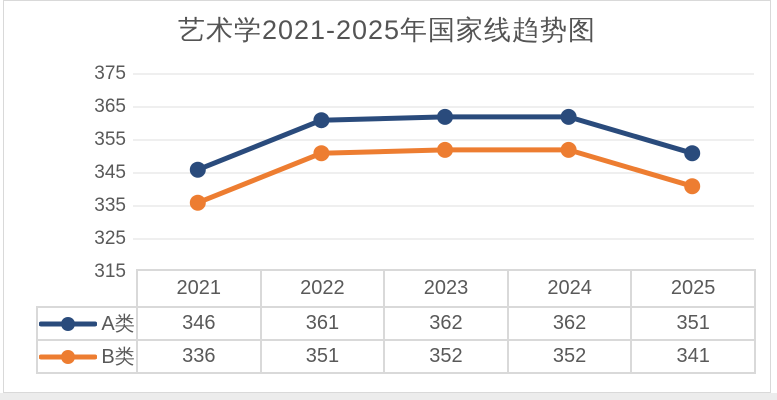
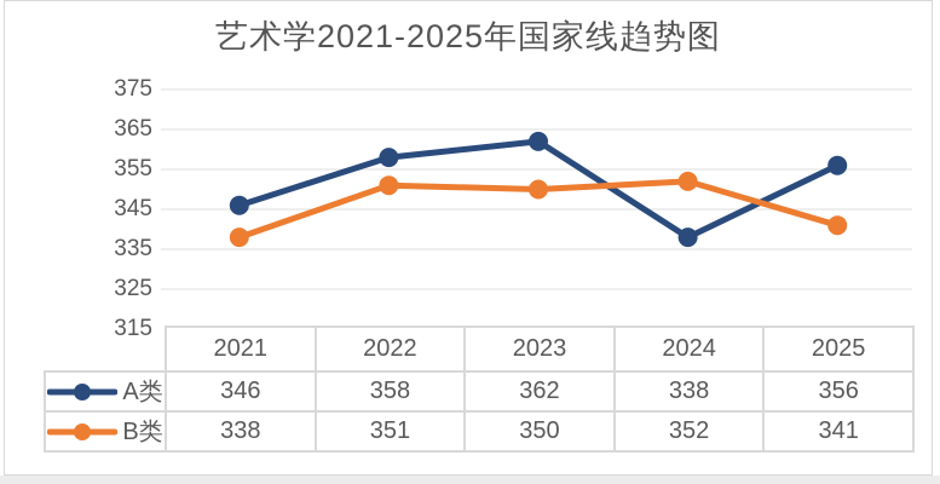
B类/2021: 336 -> 338
A类/2022: 361 -> 358
B类/2023: 352 -> 350
A类/2024: 362 -> 338
A类/2025: 351 -> 356
